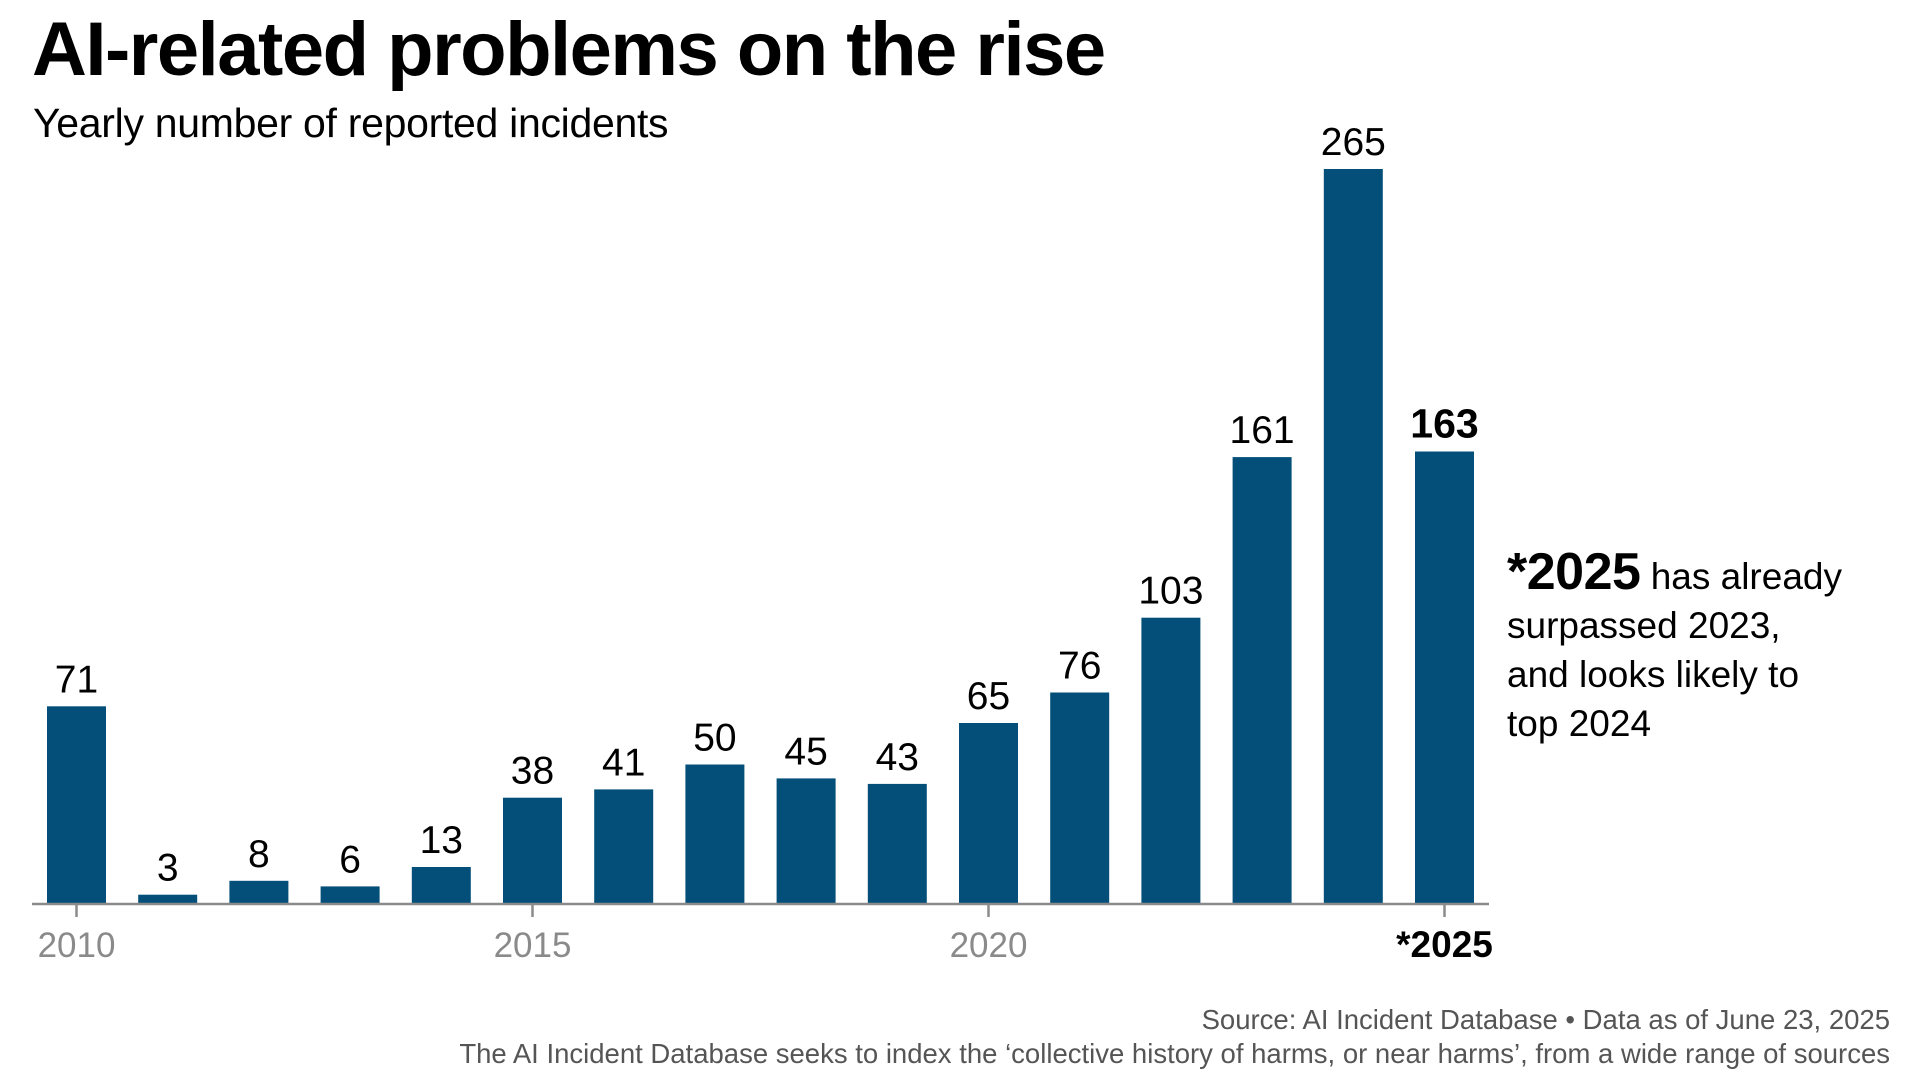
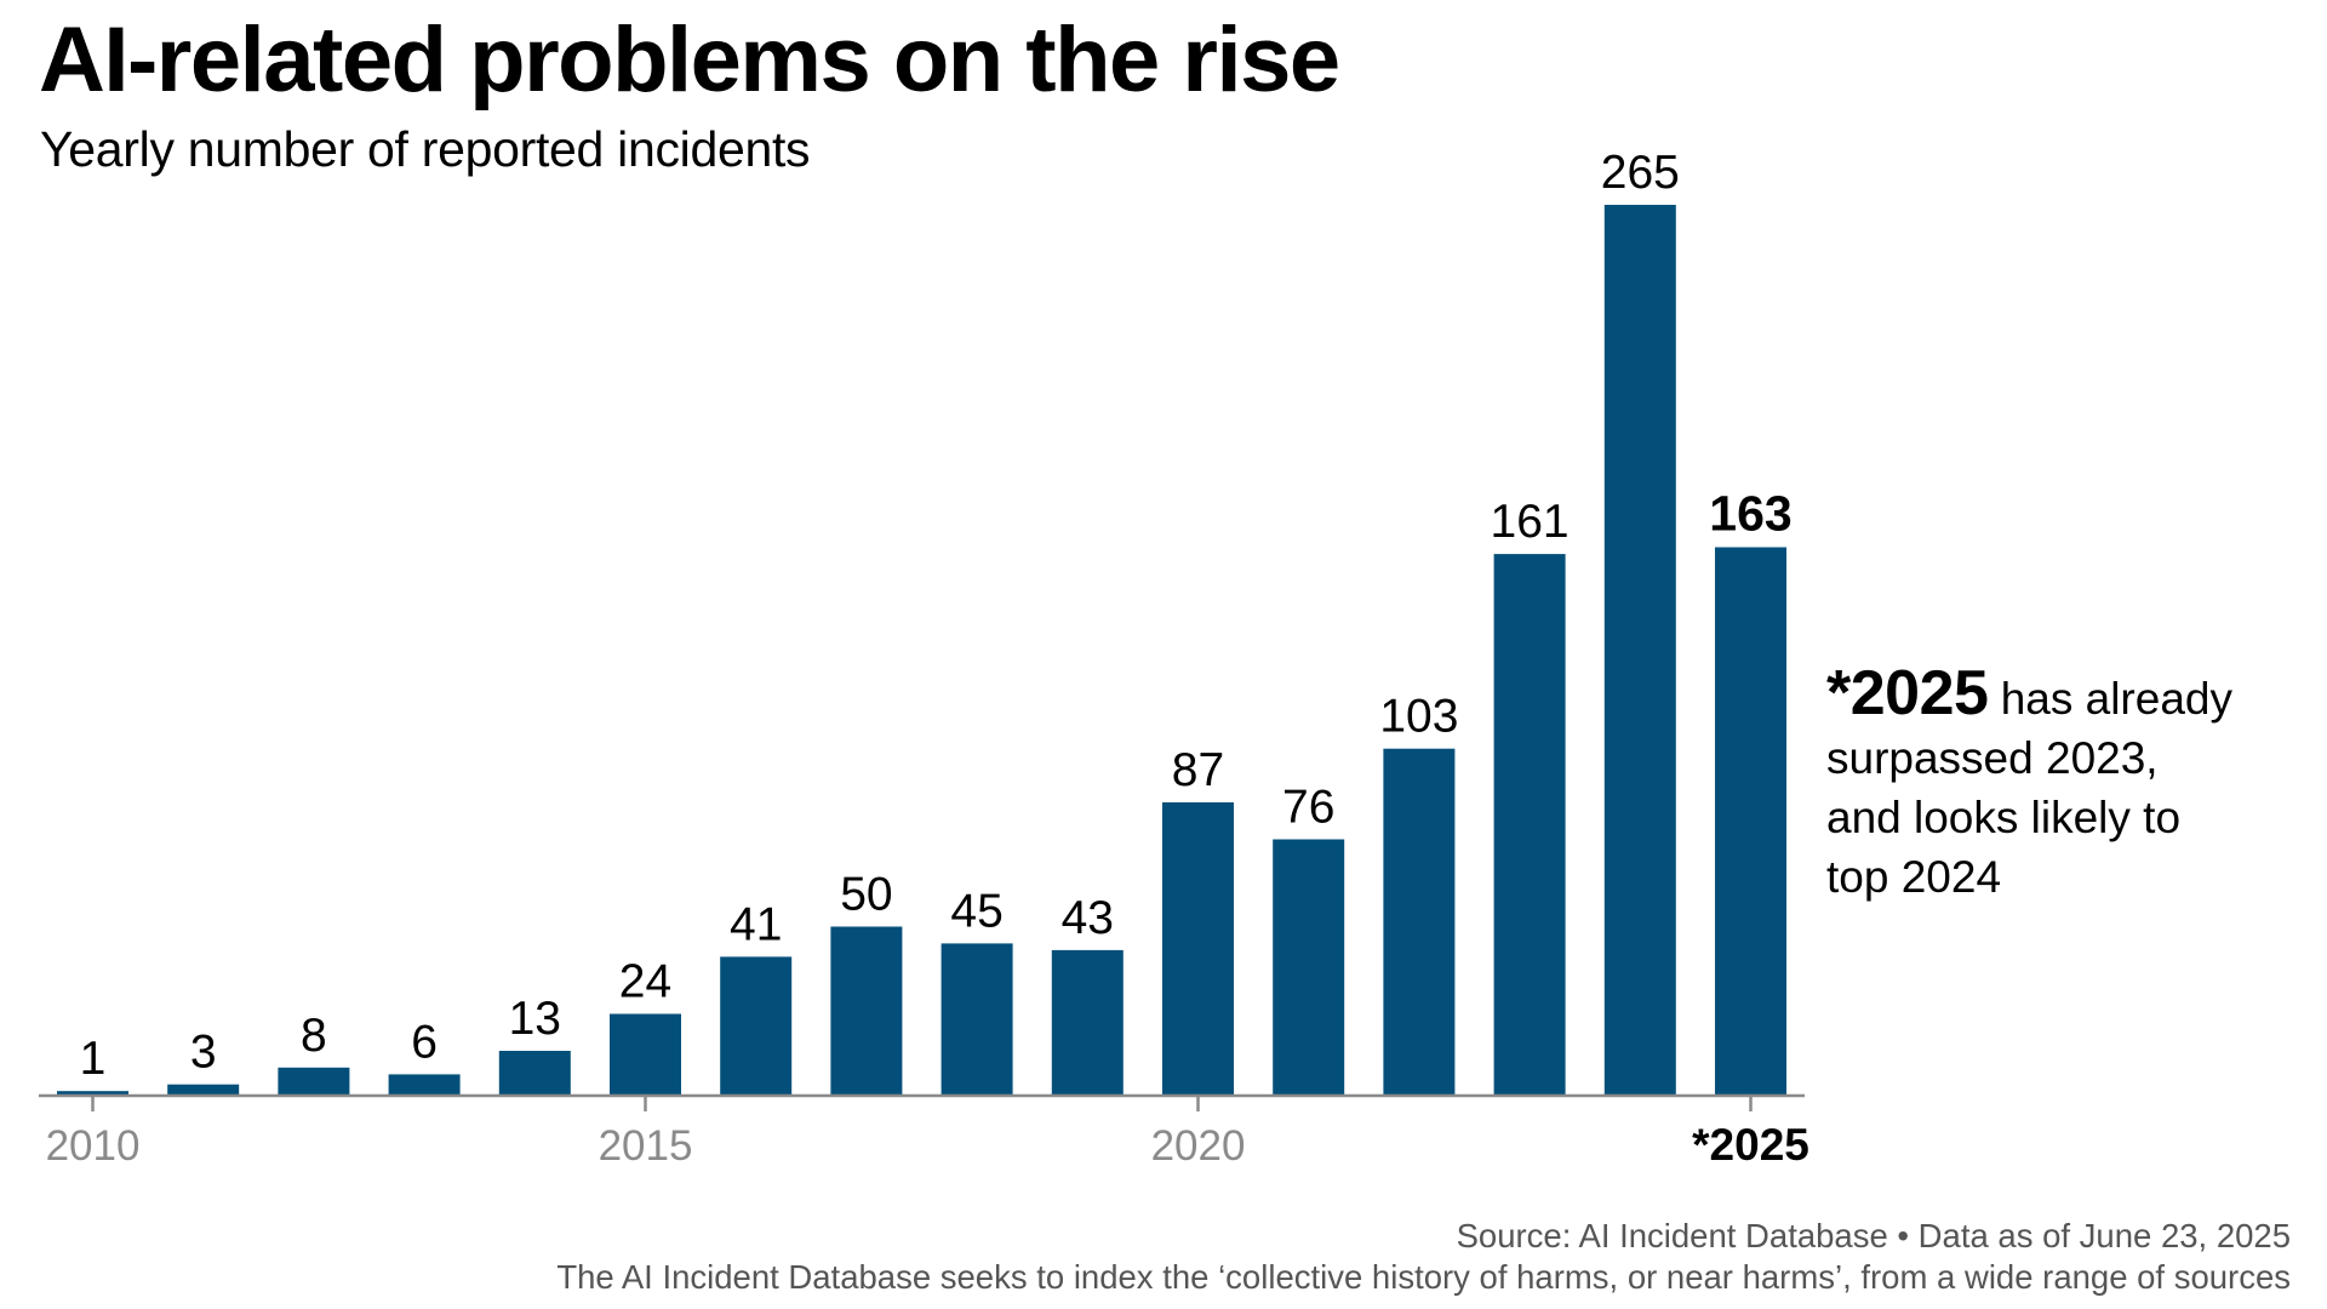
2010: 71 -> 1
2015: 38 -> 24
2020: 65 -> 87
